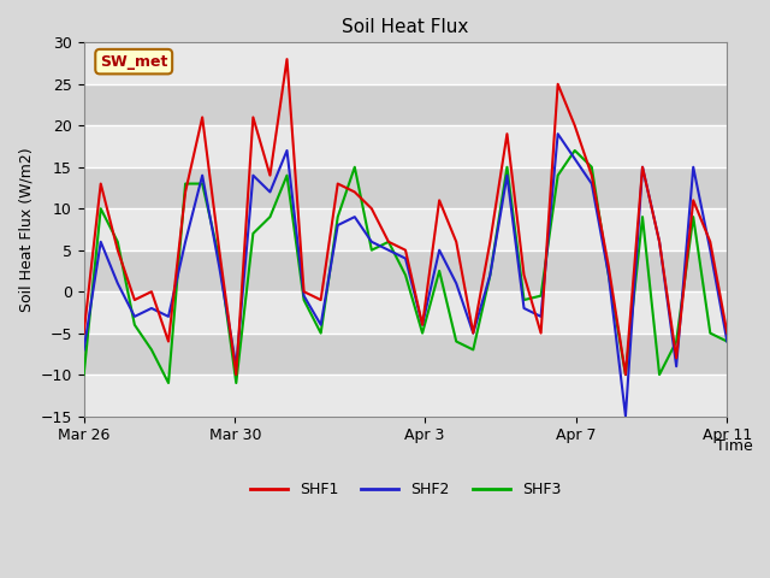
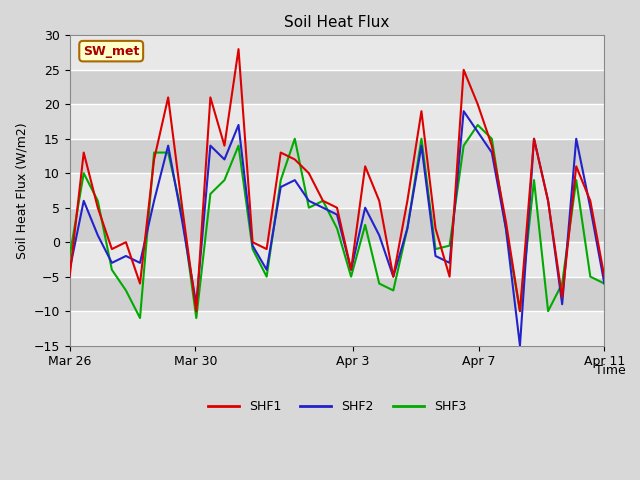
SHF2/Mar 26: -7.0 -> -4.0
SHF3/Mar 26: -10.0 -> -2.0
